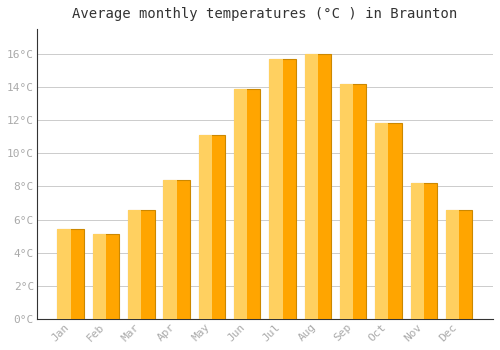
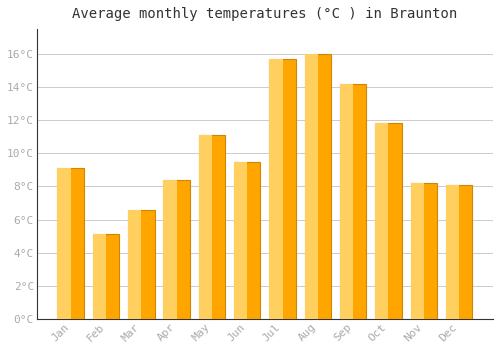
Jan: 5.4°C -> 9.1°C
Jun: 13.9°C -> 9.5°C
Dec: 6.6°C -> 8.1°C
